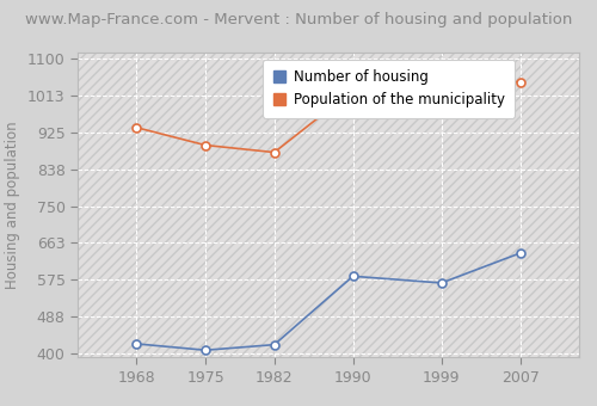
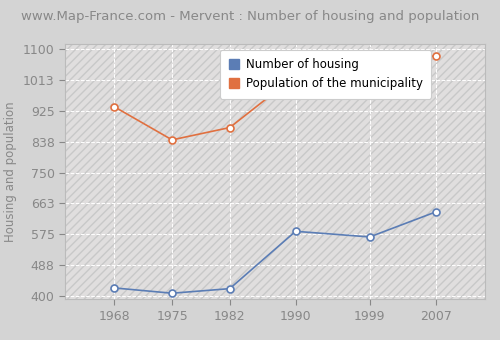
Population of the municipality/1975: 895 -> 843
Population of the municipality/2007: 1045 -> 1082
